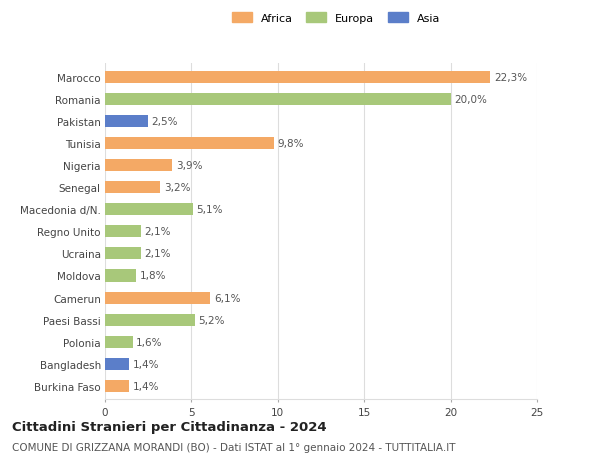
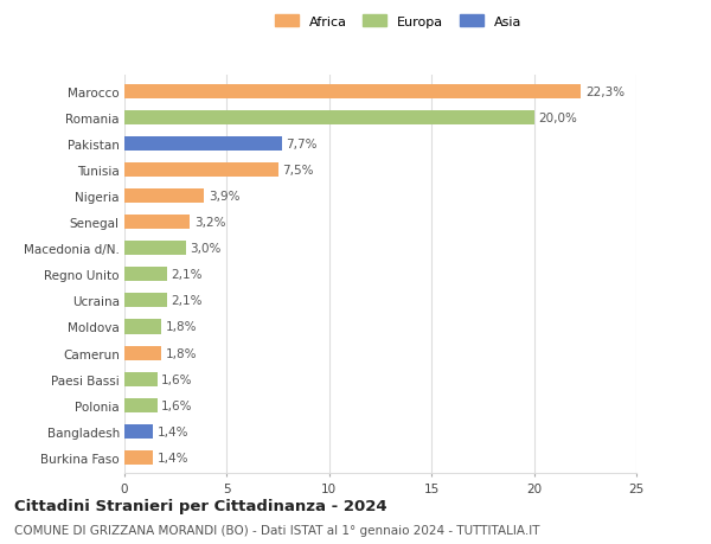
Pakistan: 2,5% -> 7,7%
Tunisia: 9,8% -> 7,5%
Macedonia d/N.: 5,1% -> 3,0%
Camerun: 6,1% -> 1,8%
Paesi Bassi: 5,2% -> 1,6%
